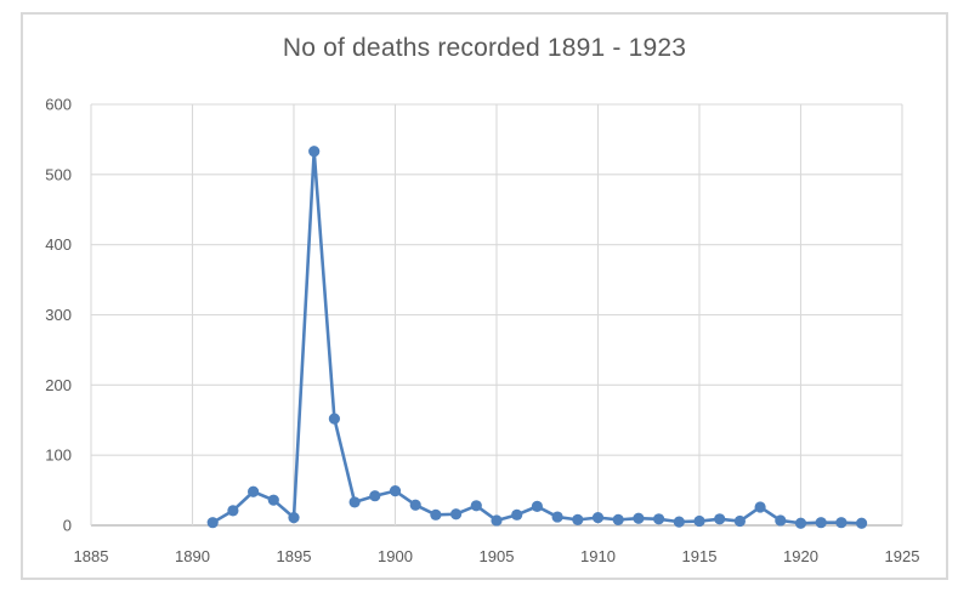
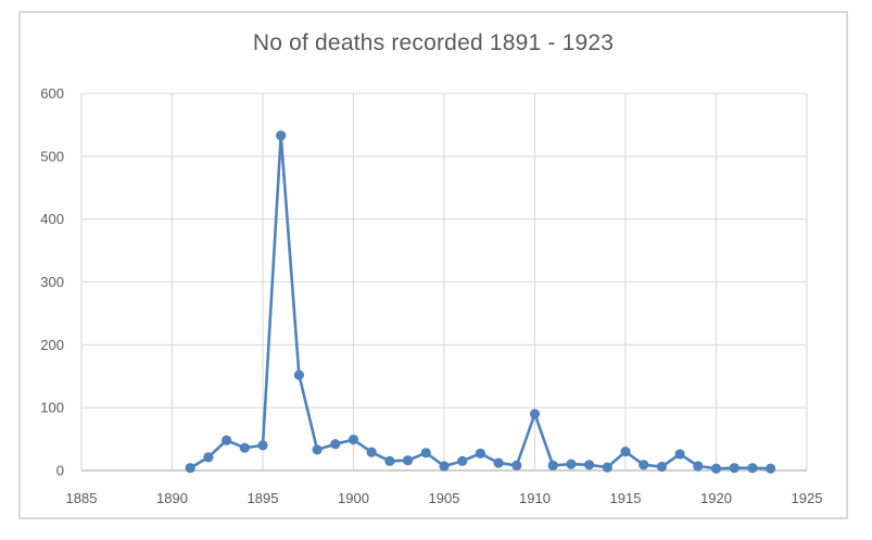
1895: 10 -> 40
1910: 10 -> 90
1915: 10 -> 30
